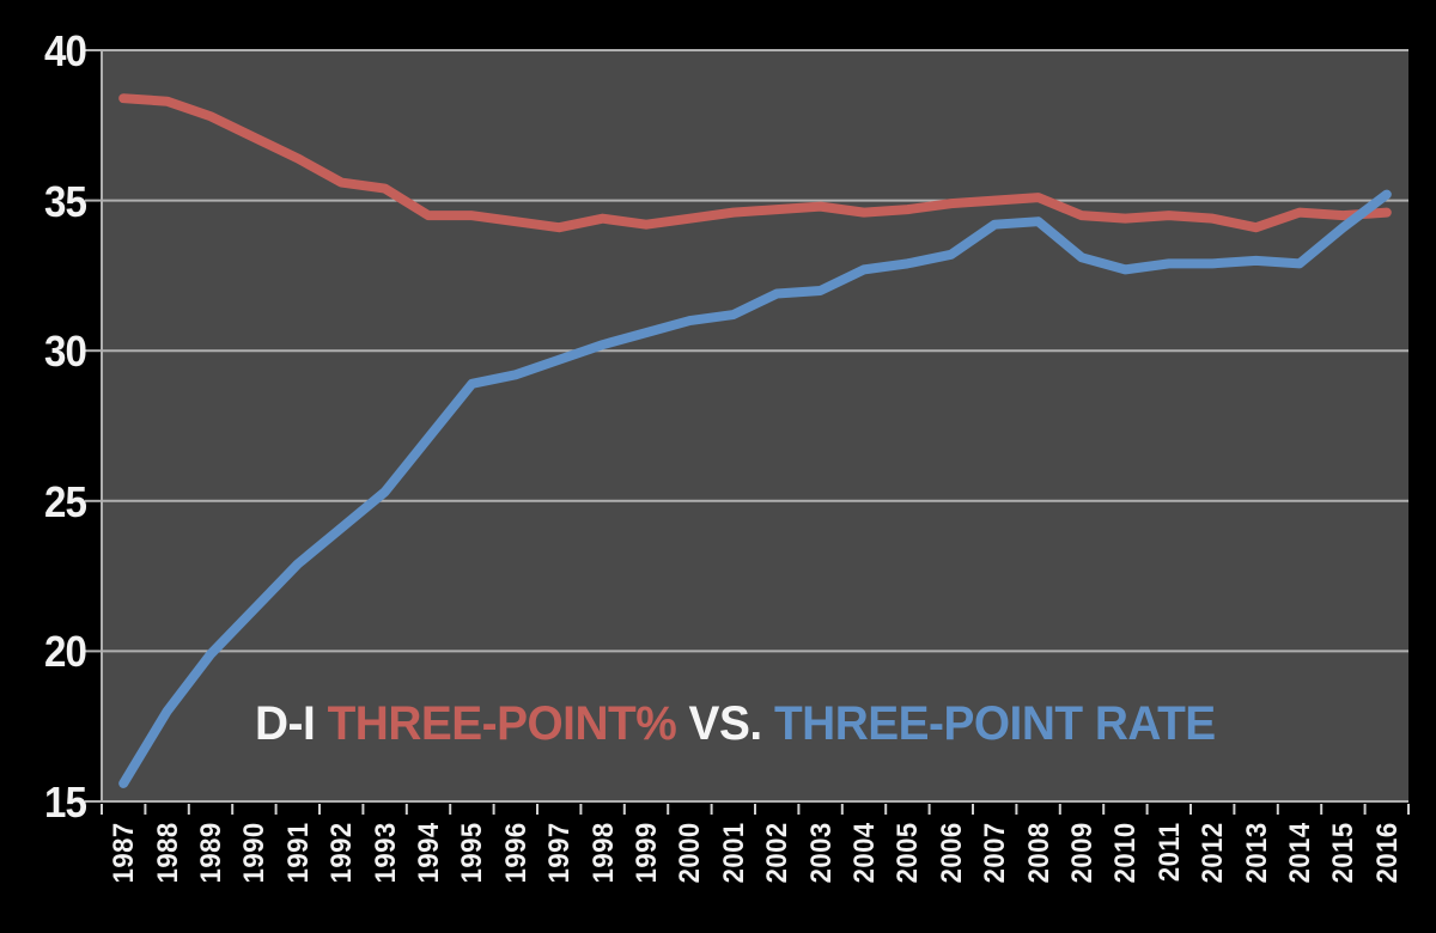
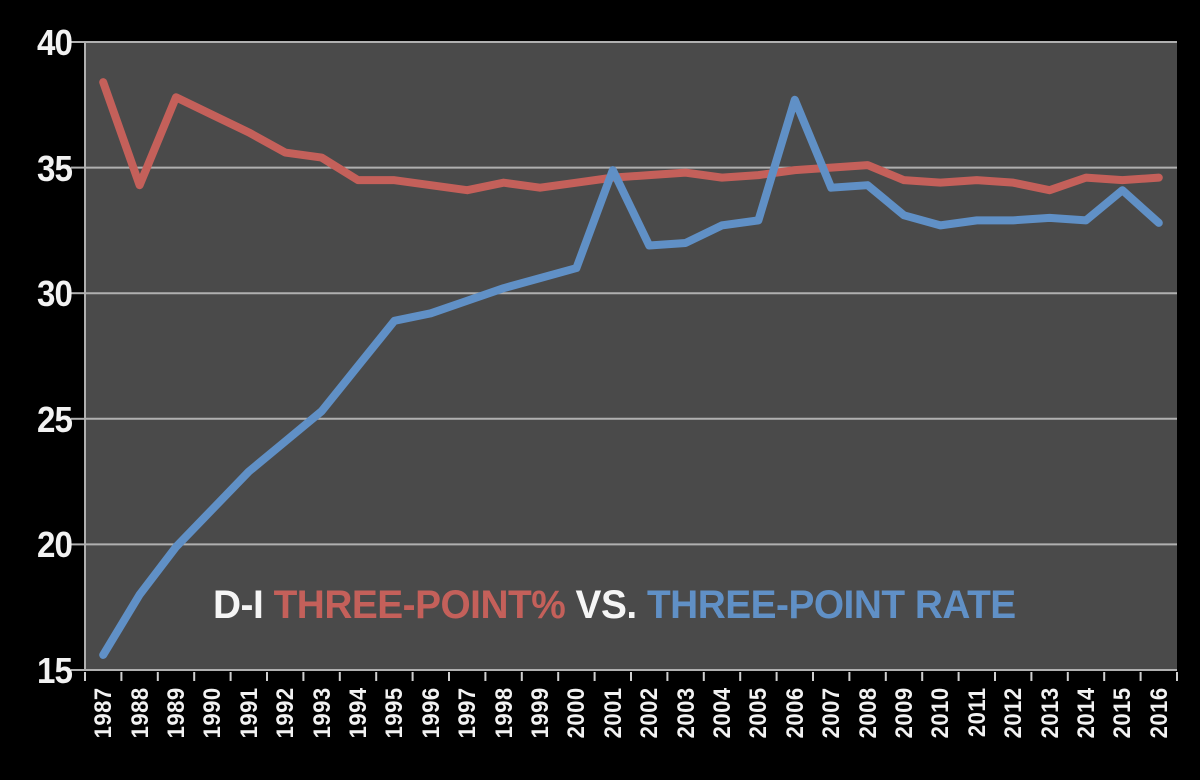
THREE-POINT%/1988: 38.3 -> 34.3
THREE-POINT RATE/2001: 31.2 -> 34.9
THREE-POINT RATE/2006: 33.2 -> 37.7
THREE-POINT RATE/2016: 35.2 -> 32.8
